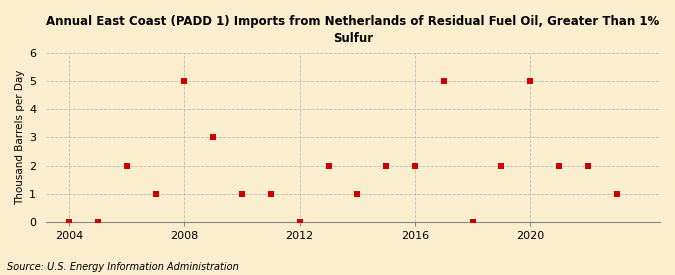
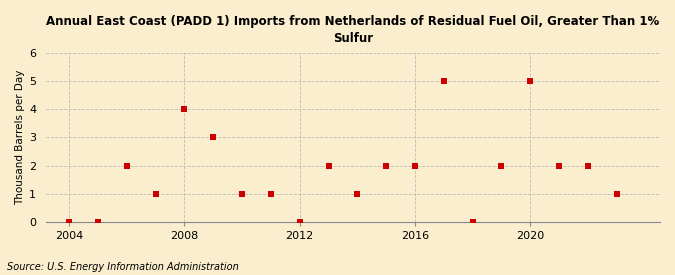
2008: 5 -> 4
